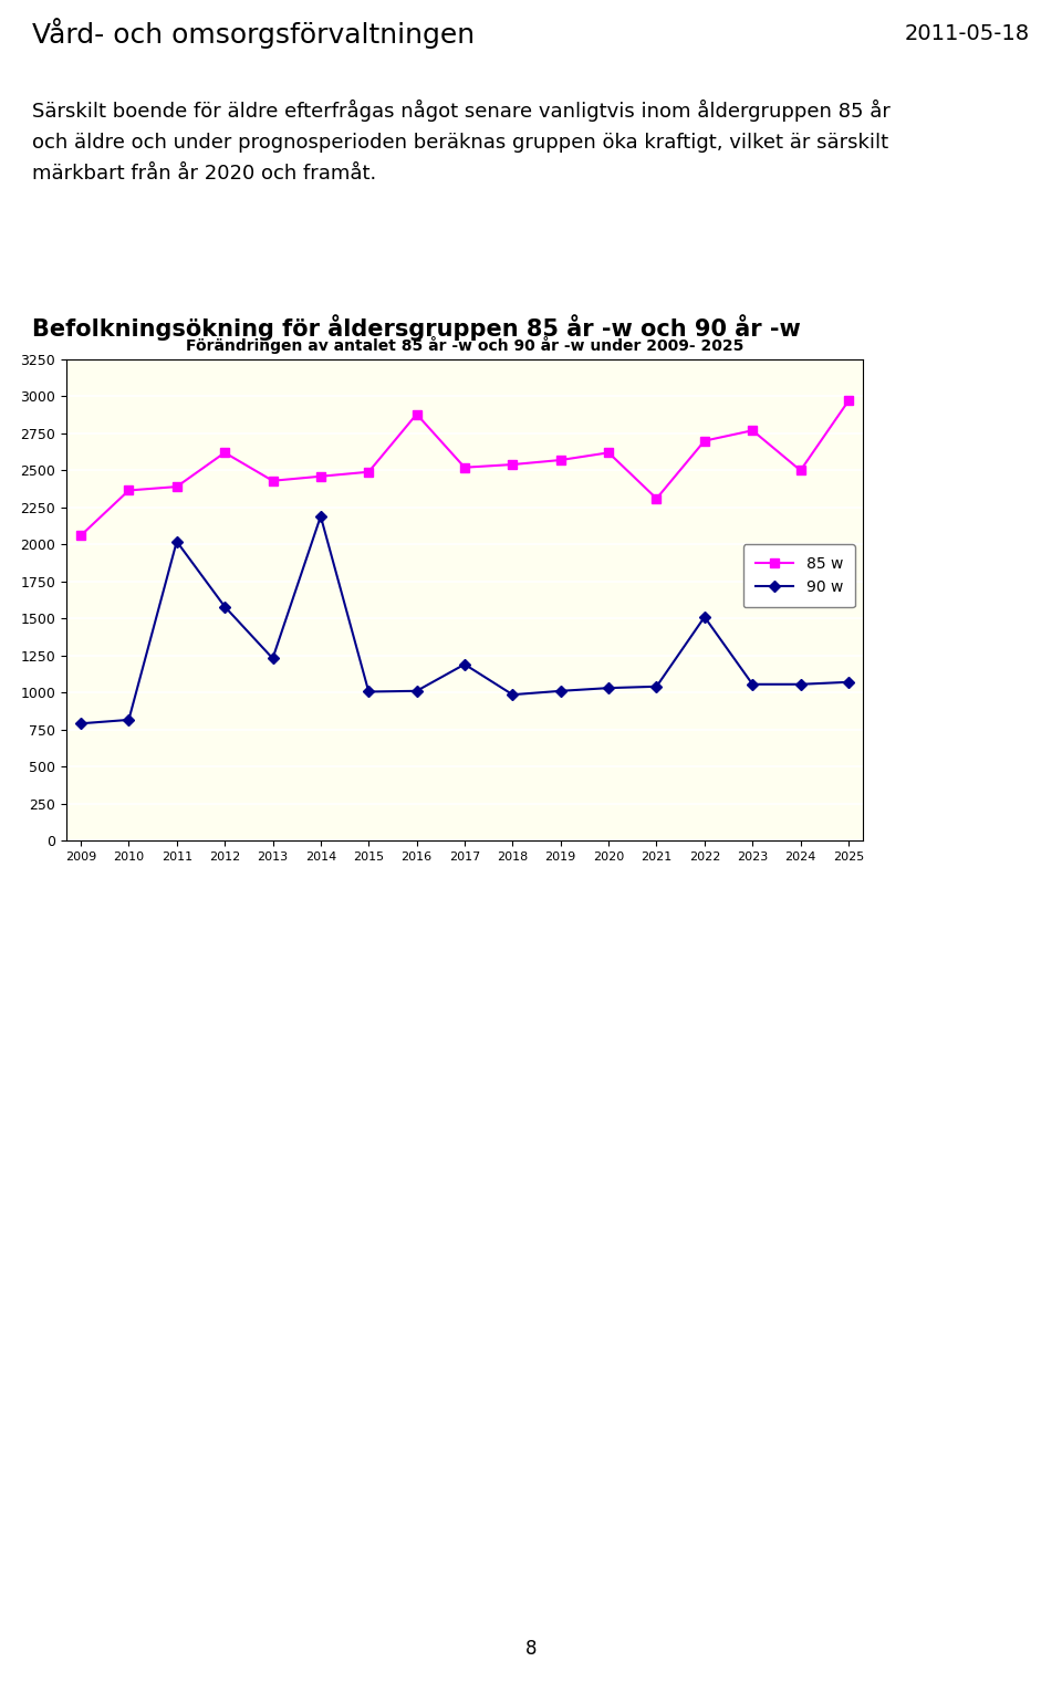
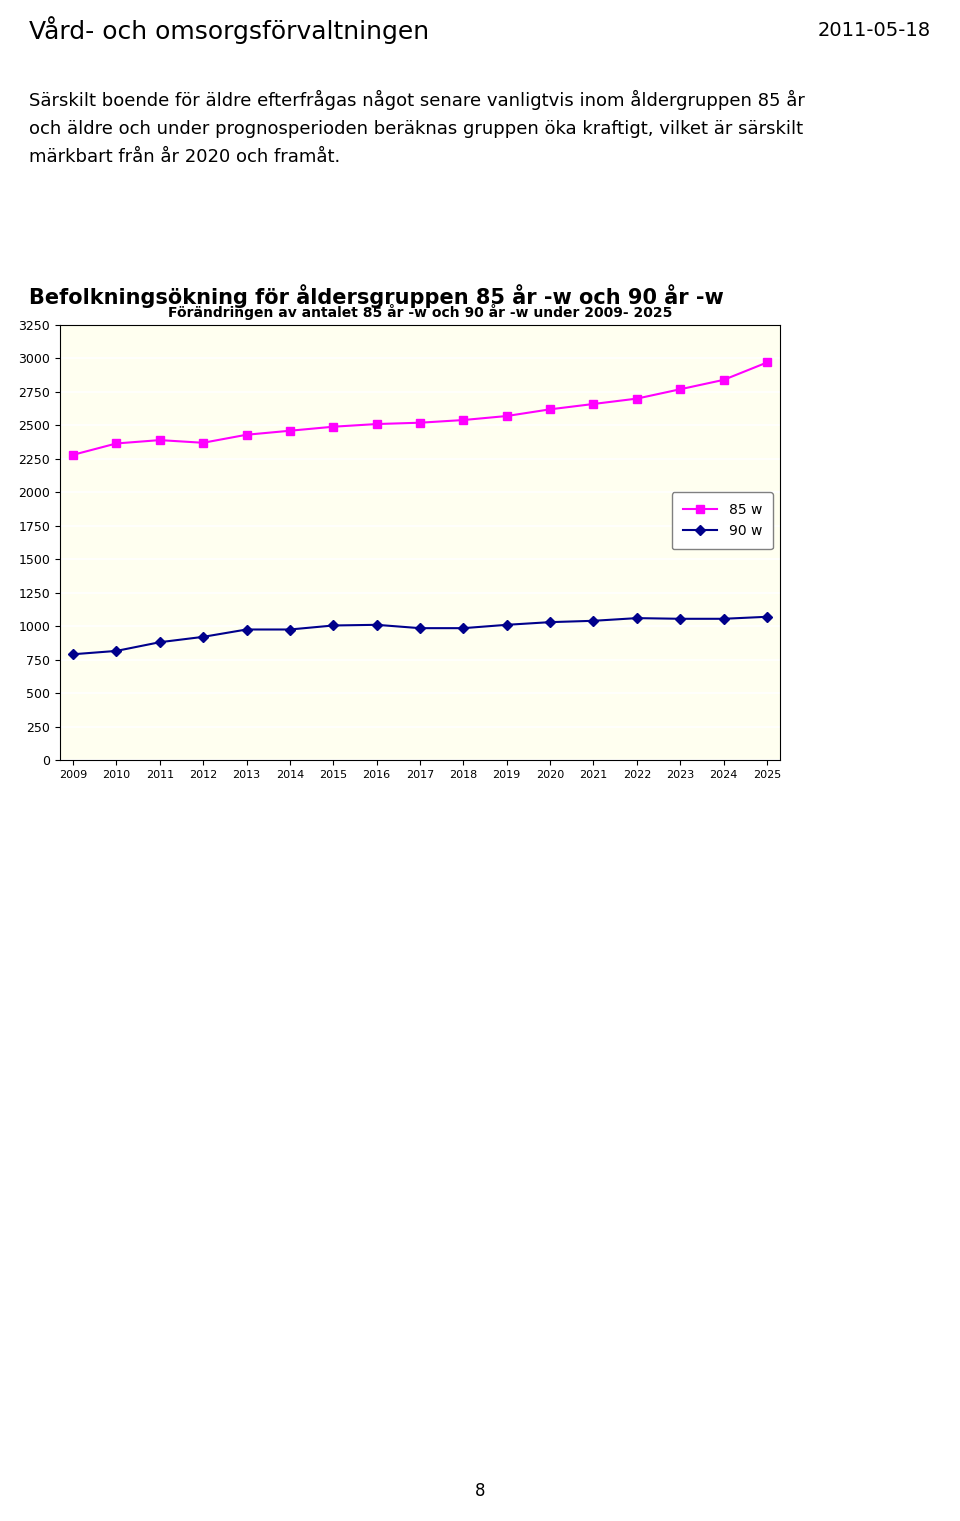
85 w/2009: 2060 -> 2280
90 w/2011: 2020 -> 880
85 w/2012: 2620 -> 2370
90 w/2012: 1580 -> 920
90 w/2013: 1230 -> 980
90 w/2014: 2190 -> 980
85 w/2016: 2880 -> 2510
90 w/2017: 1190 -> 980
85 w/2021: 2310 -> 2660
90 w/2022: 1510 -> 1060
85 w/2024: 2500 -> 2840
